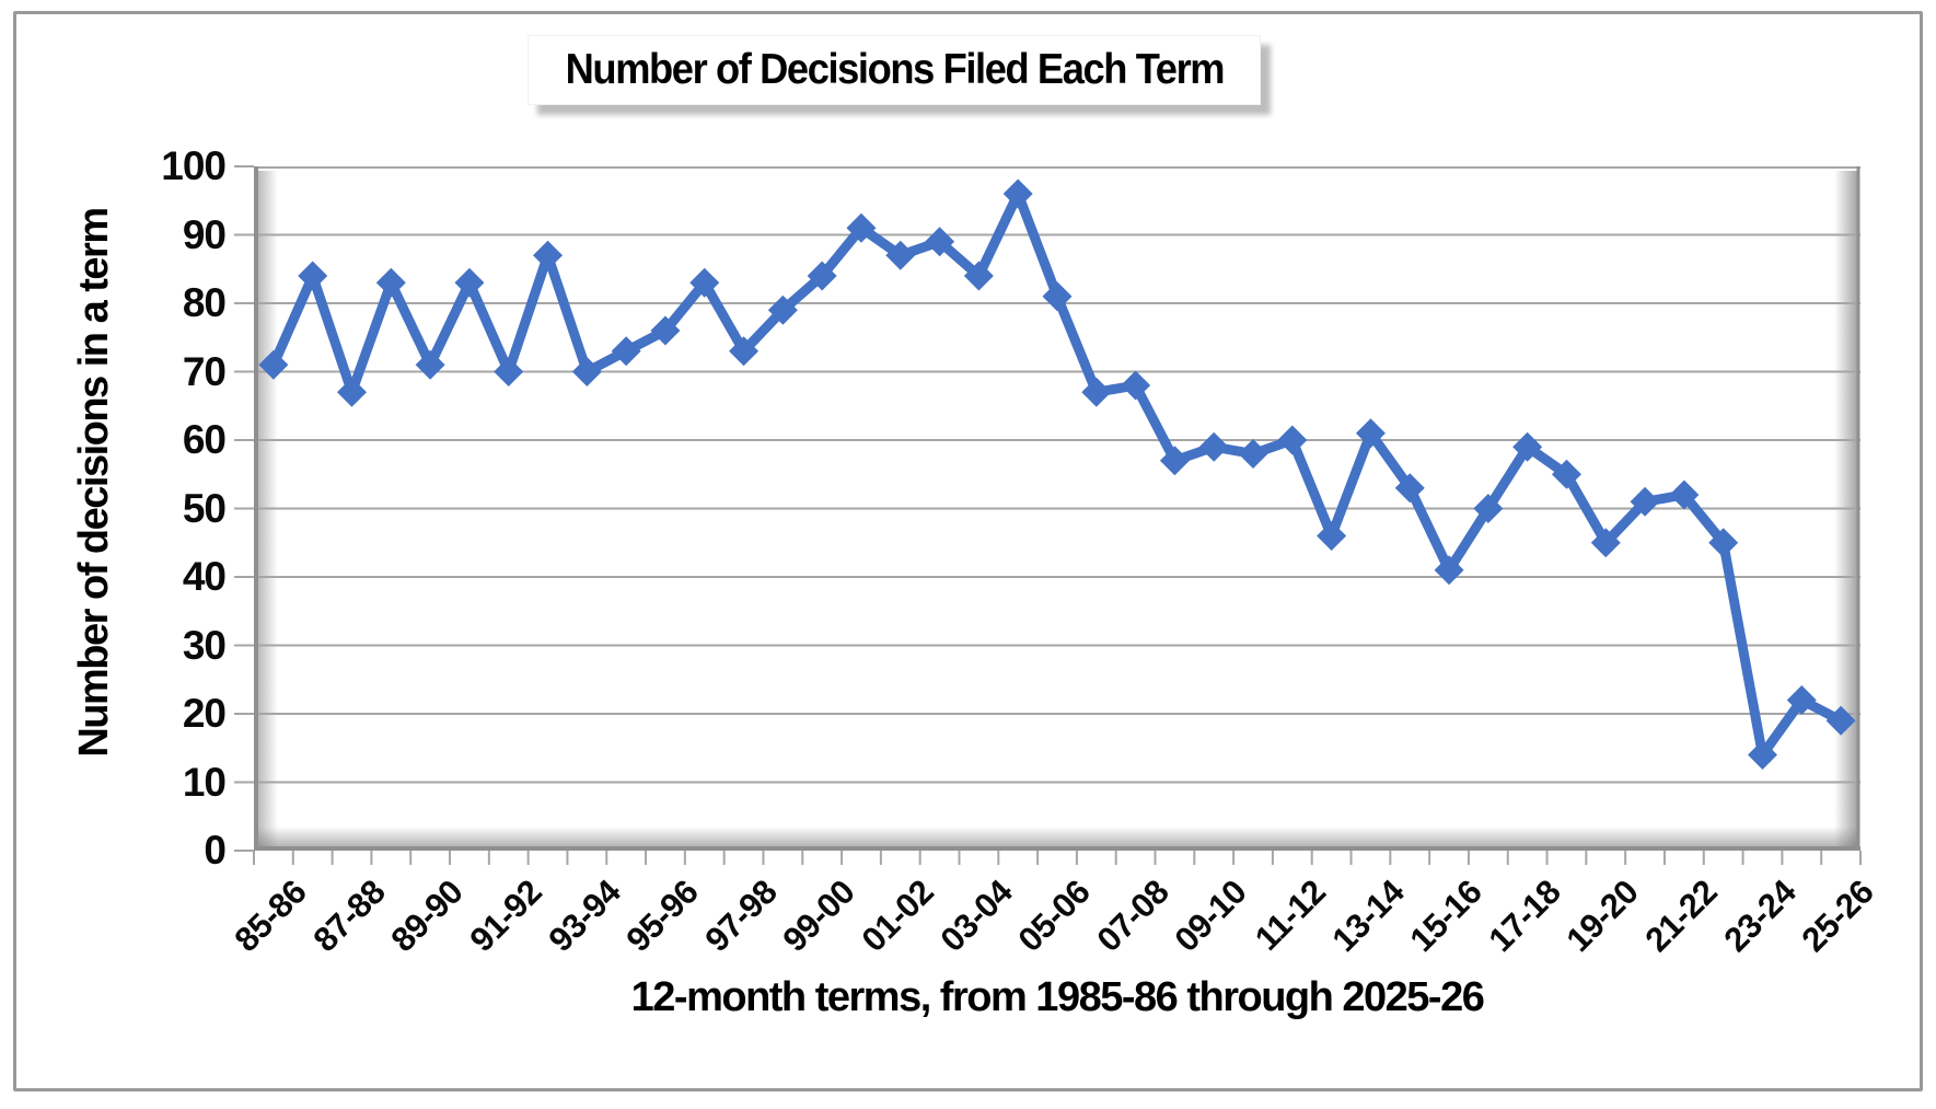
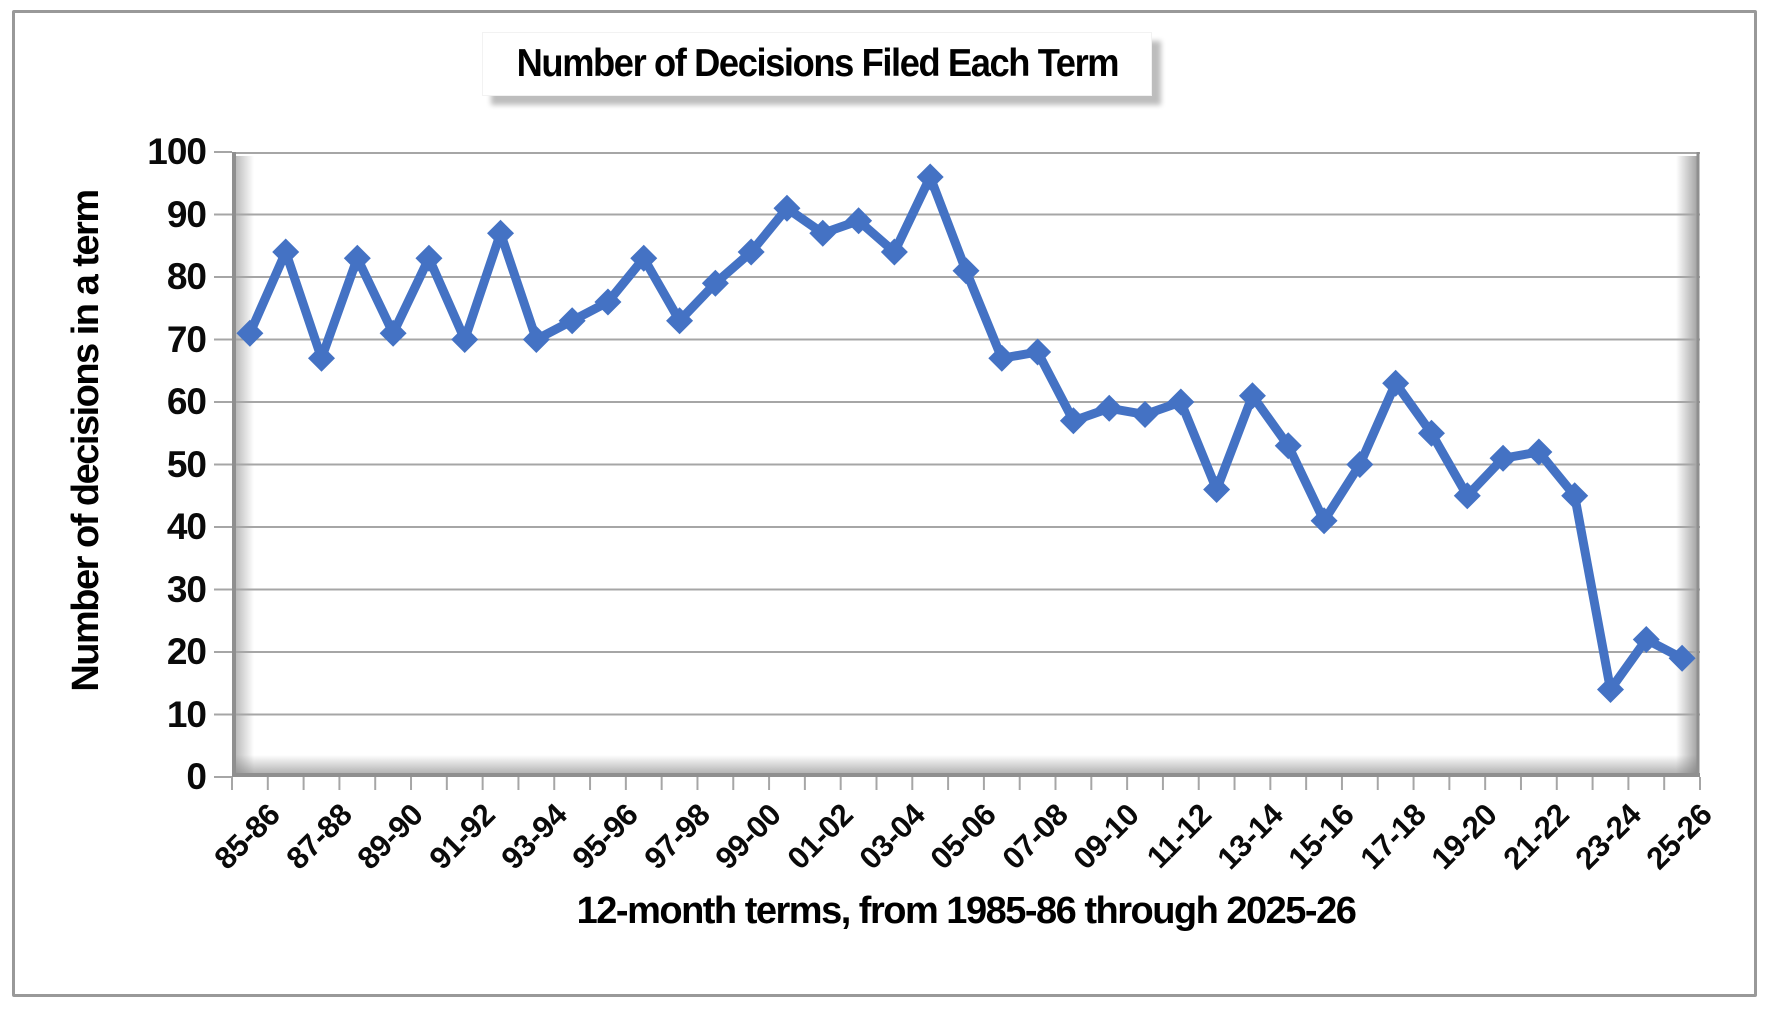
17-18: 59 -> 63
